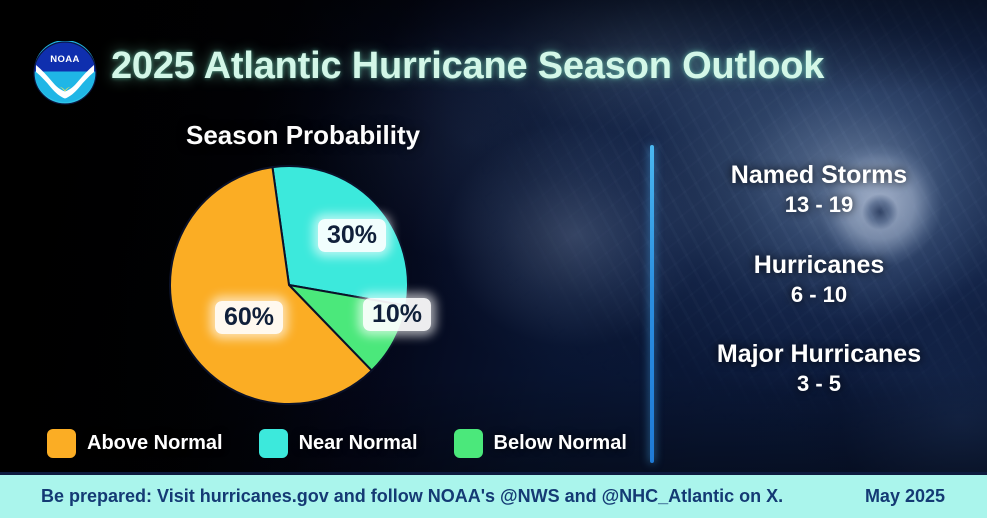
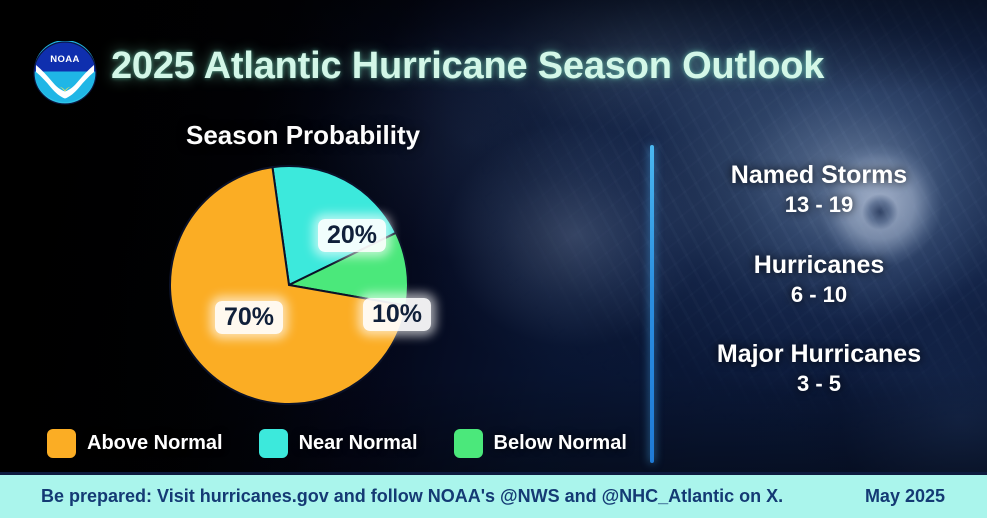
Above Normal: 60% -> 70%
Near Normal: 30% -> 20%
